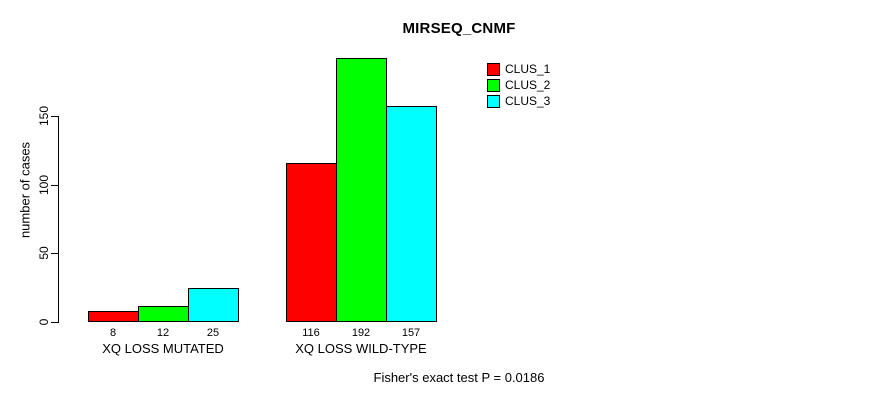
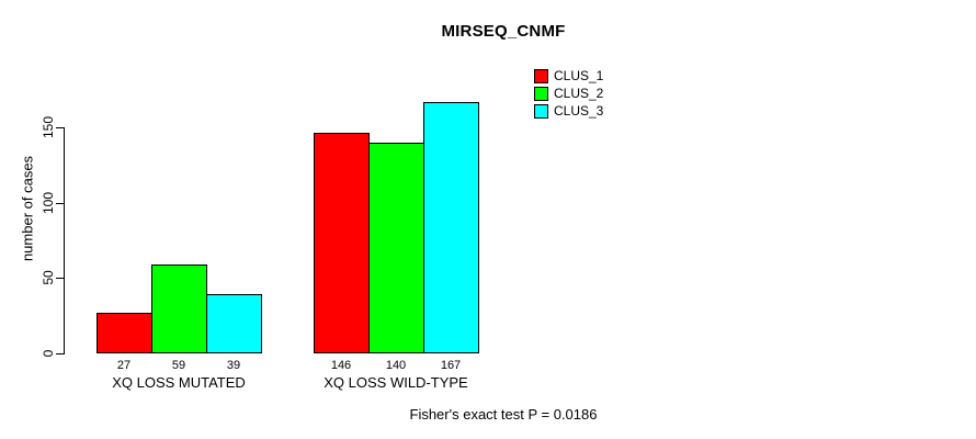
CLUS_1/XQ LOSS MUTATED: 8 -> 27
CLUS_2/XQ LOSS MUTATED: 12 -> 59
CLUS_3/XQ LOSS MUTATED: 25 -> 39
CLUS_1/XQ LOSS WILD-TYPE: 116 -> 146
CLUS_2/XQ LOSS WILD-TYPE: 192 -> 140
CLUS_3/XQ LOSS WILD-TYPE: 157 -> 167
